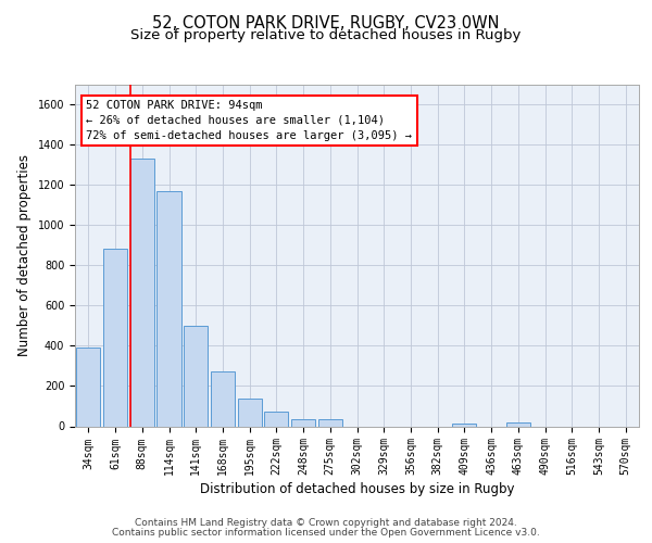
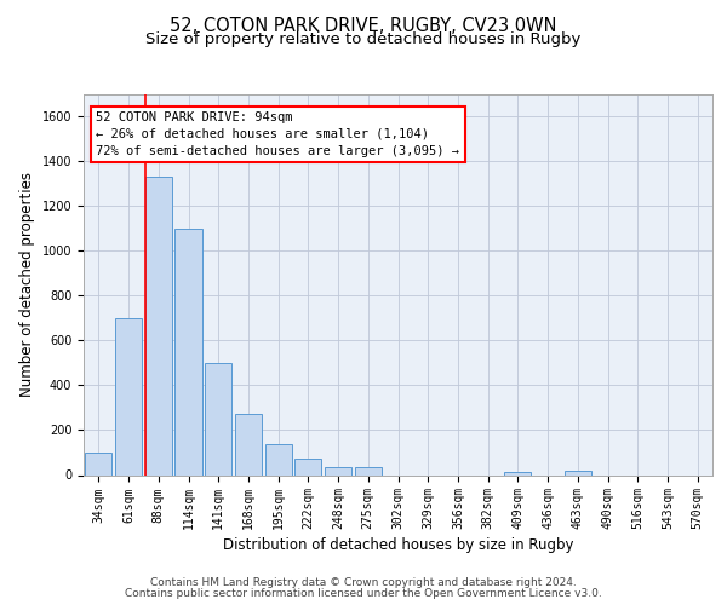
34sqm: 390 -> 100
61sqm: 880 -> 700
114sqm: 1170 -> 1100
